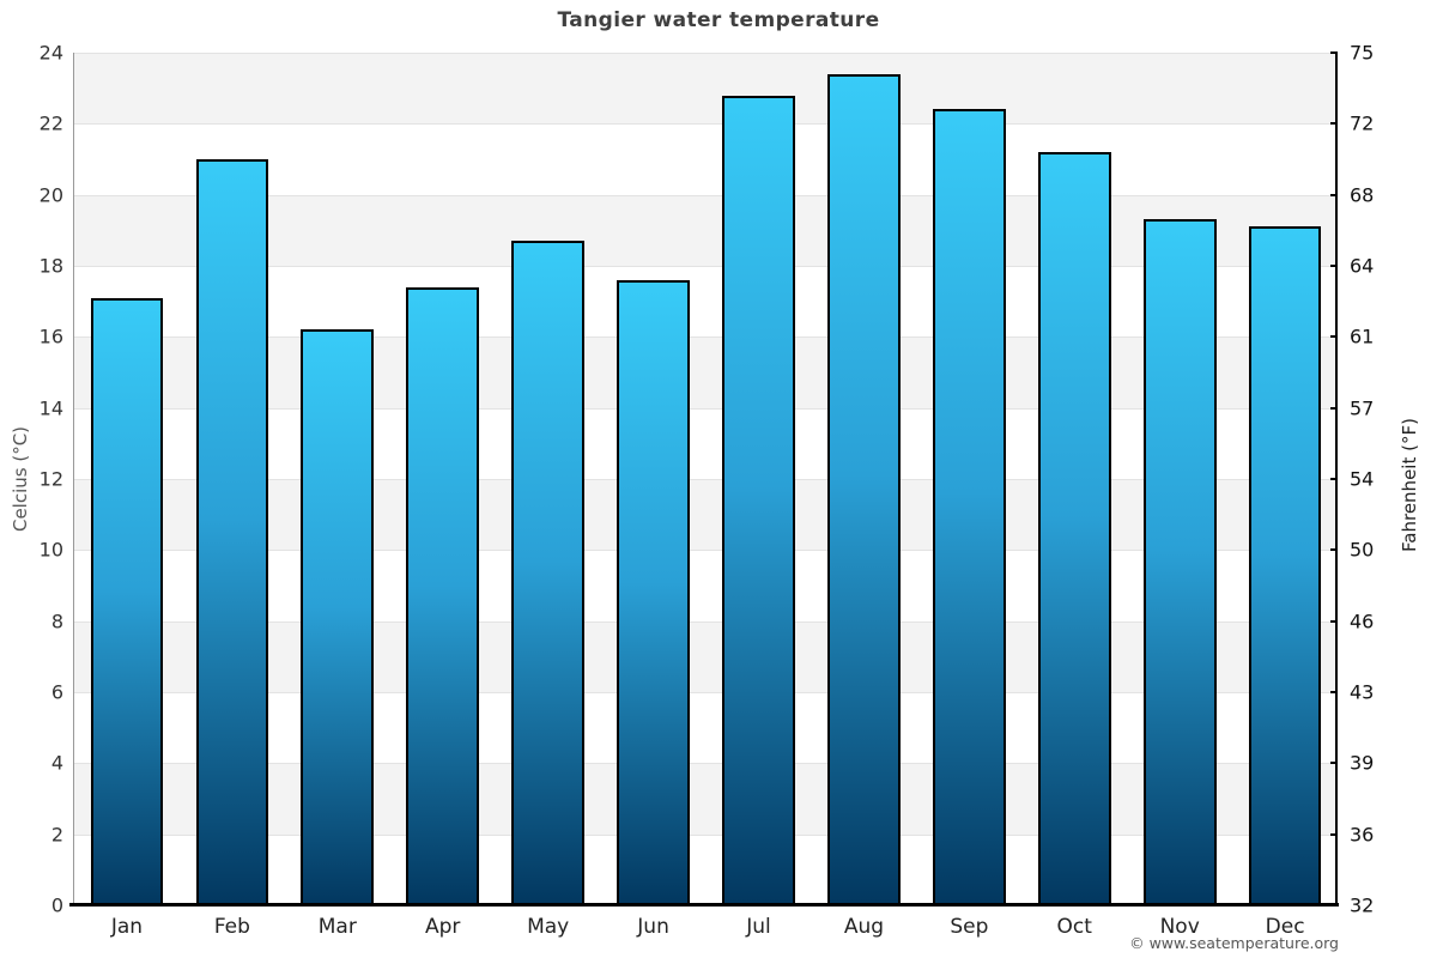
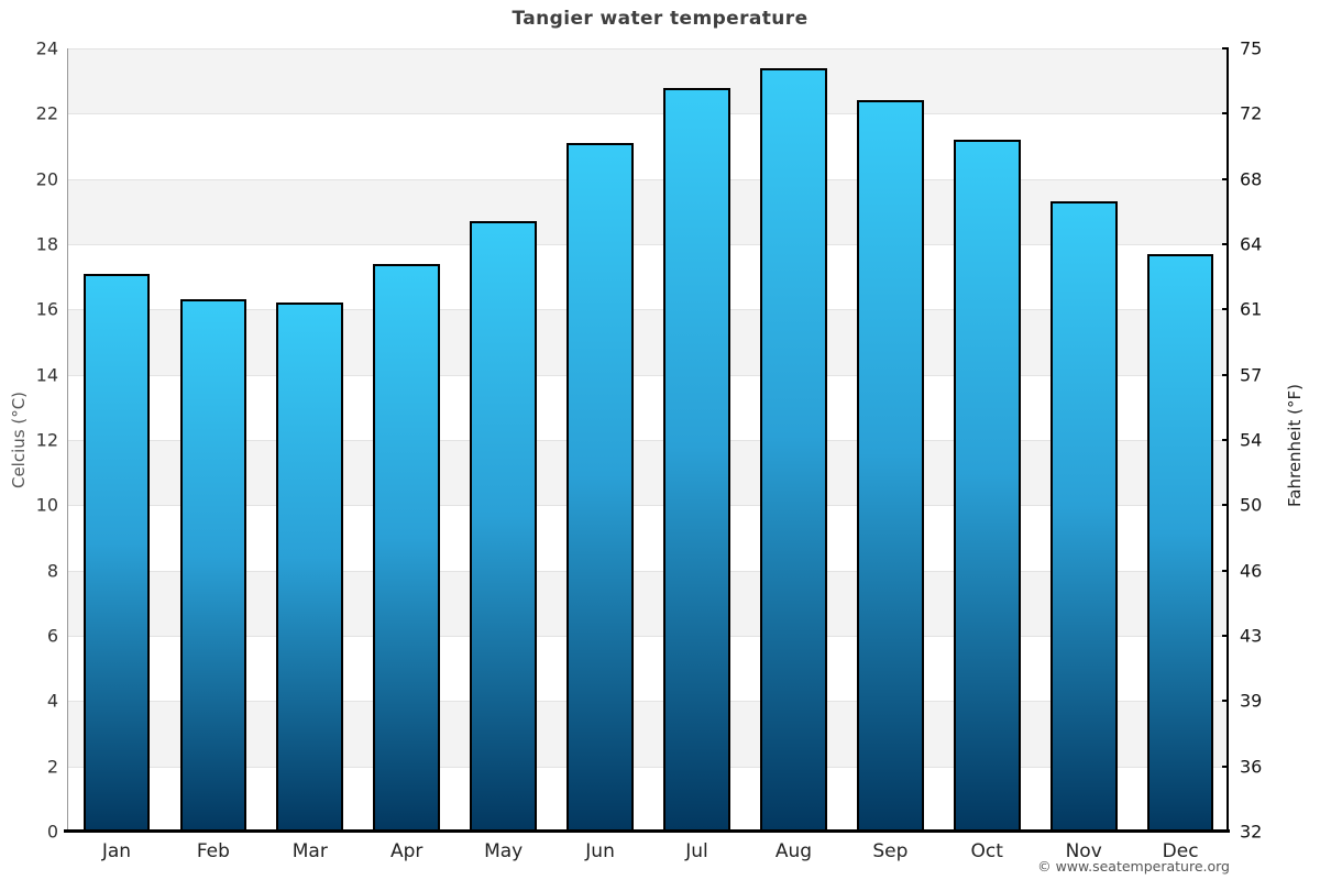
Feb: 21.0 -> 16.3
Jun: 17.6 -> 21.1
Dec: 19.1 -> 17.7
